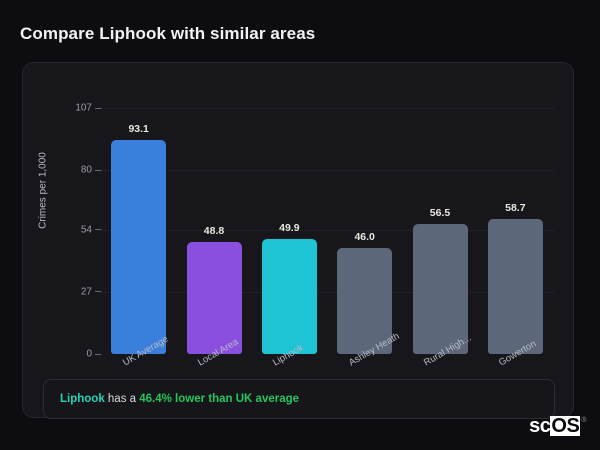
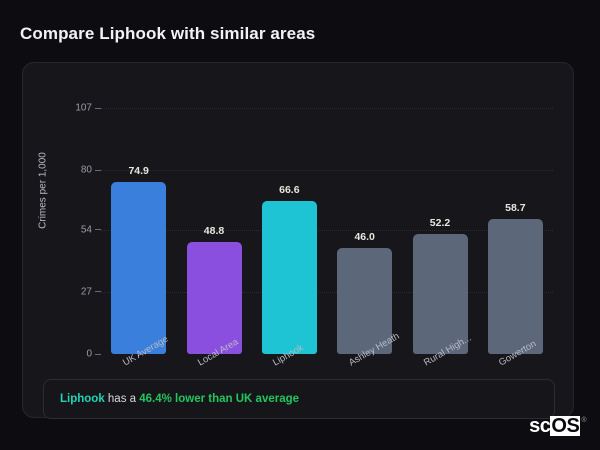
UK Average: 93.1 -> 74.9
Liphook: 49.9 -> 66.6
Rural High...: 56.5 -> 52.2
